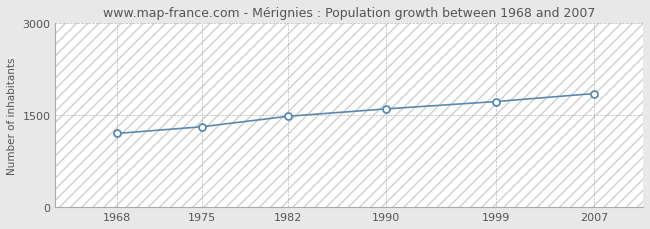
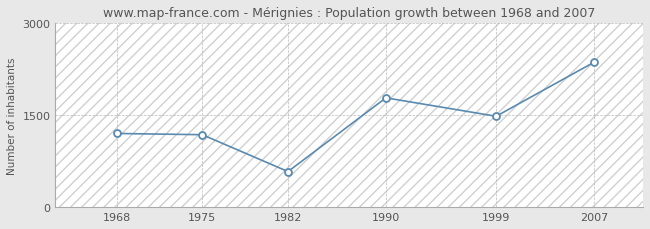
1975: 1310 -> 1180
1982: 1480 -> 580
1990: 1600 -> 1780
1999: 1720 -> 1480
2007: 1850 -> 2360
